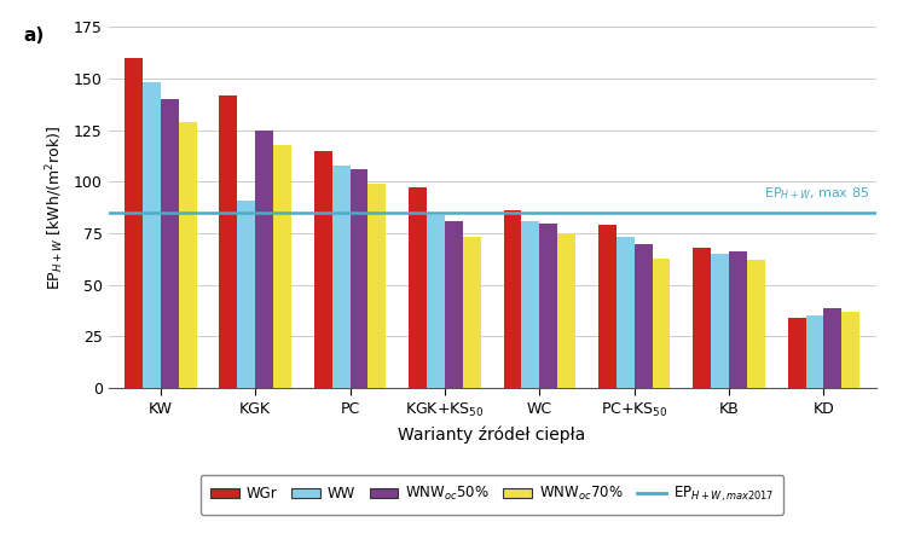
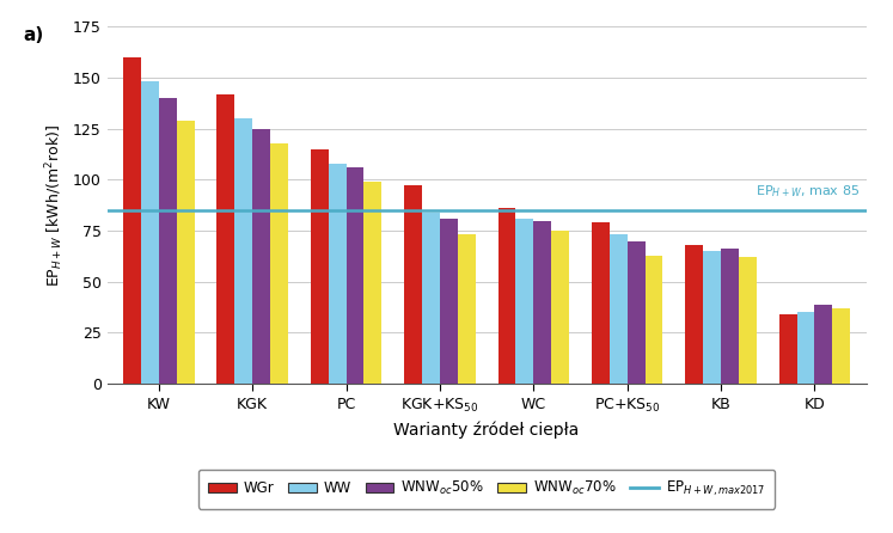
WW/KGK: 91 -> 130
